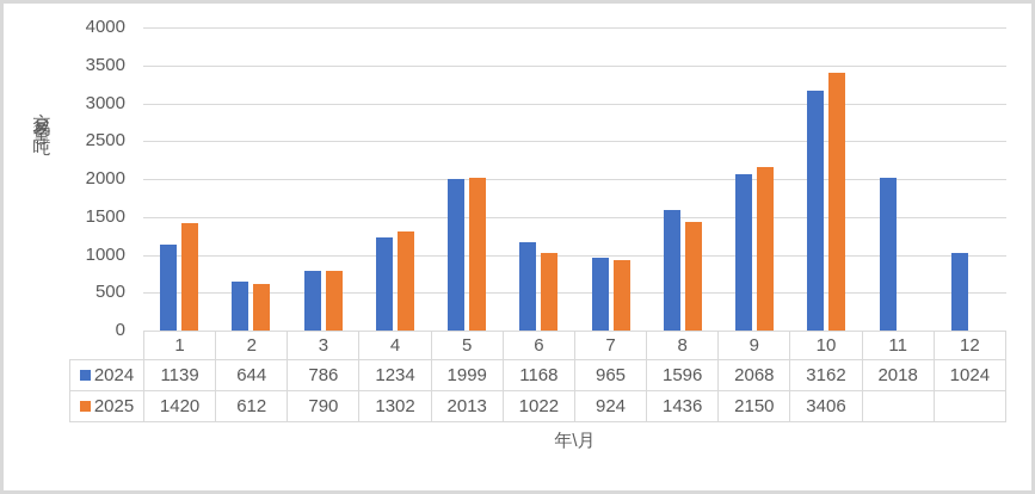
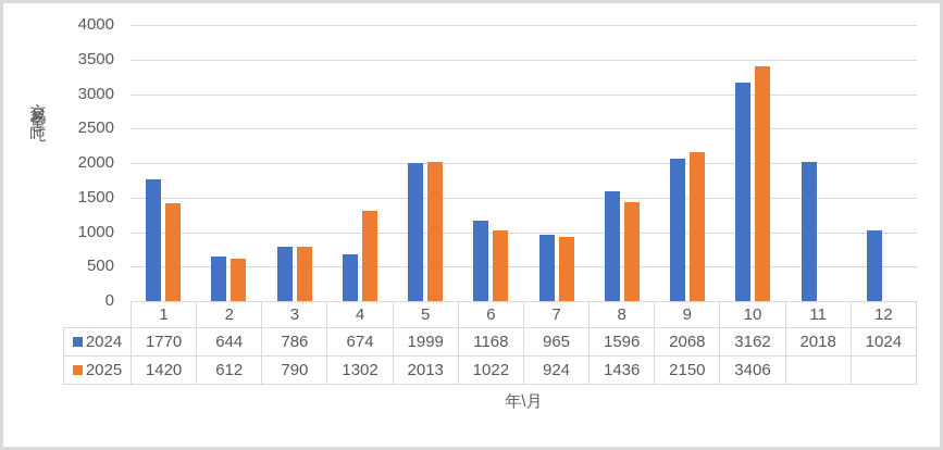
2024/1: 1139 -> 1770
2024/4: 1234 -> 674
